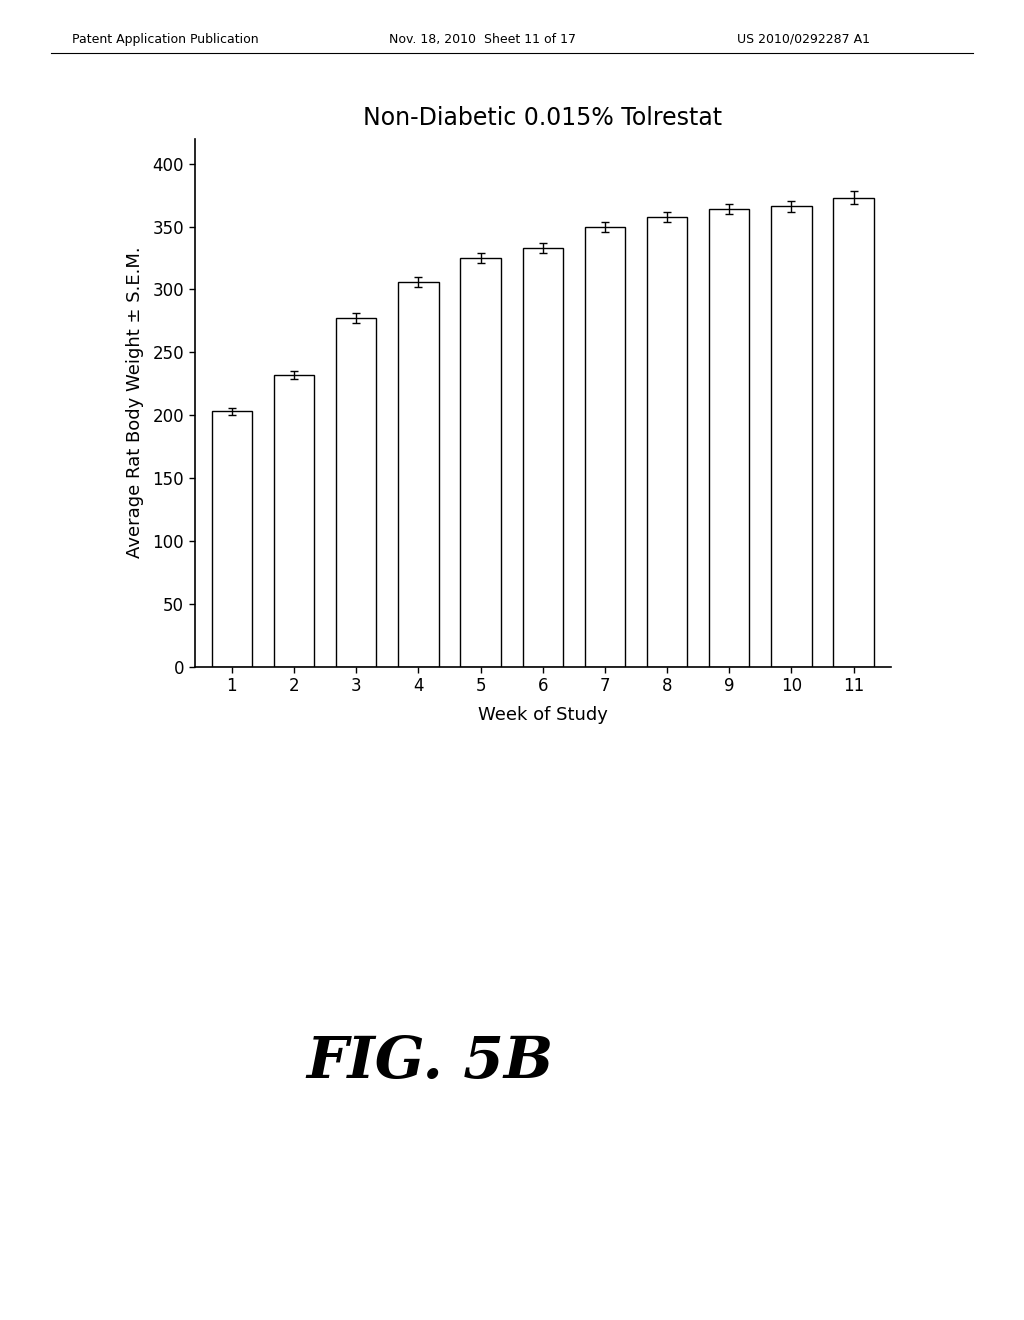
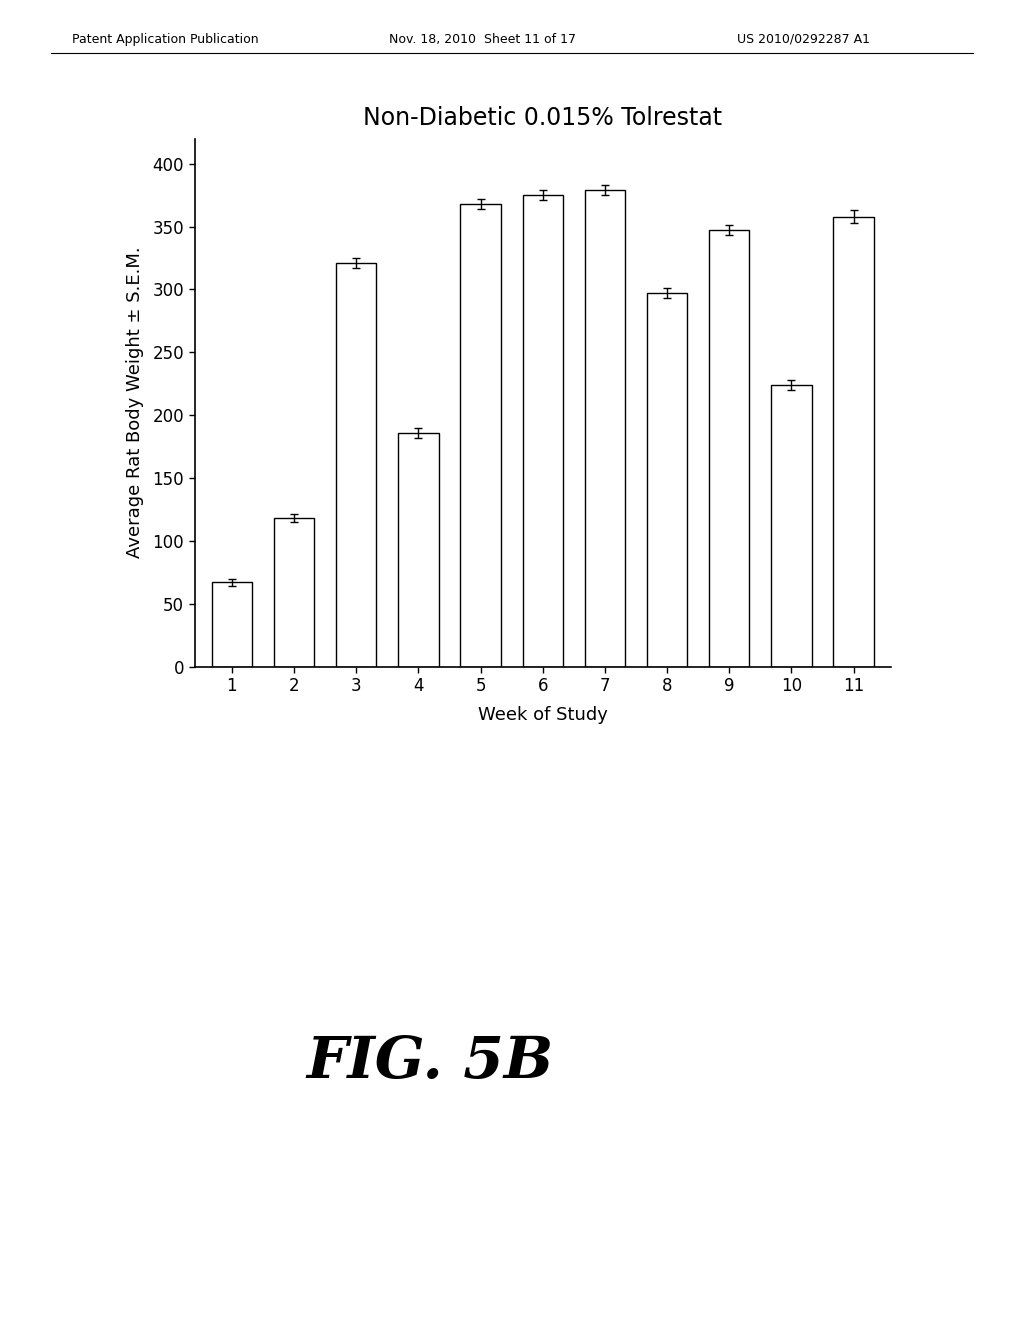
1: 203 -> 67
2: 232 -> 118
3: 277 -> 321
4: 306 -> 186
5: 325 -> 368
6: 333 -> 375
7: 350 -> 379
8: 358 -> 297
9: 364 -> 347
10: 366 -> 224
11: 373 -> 358
